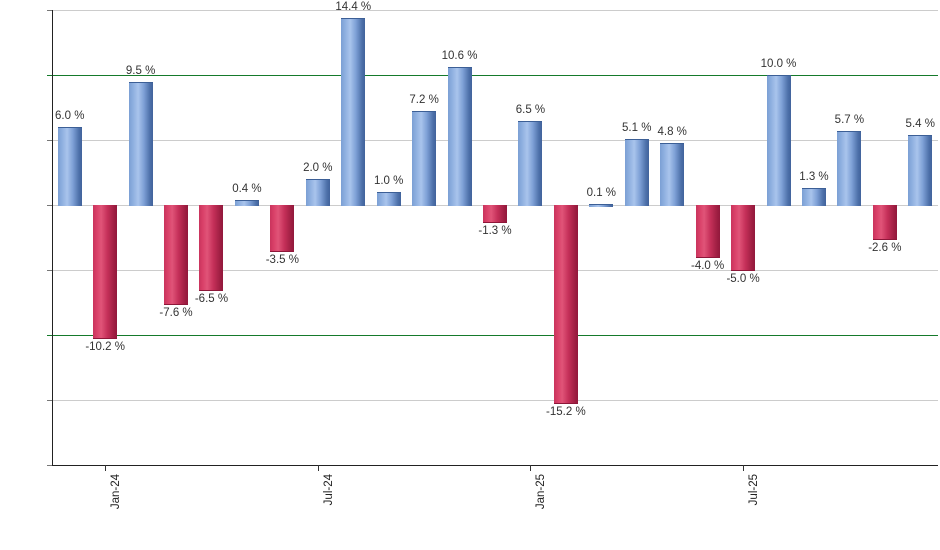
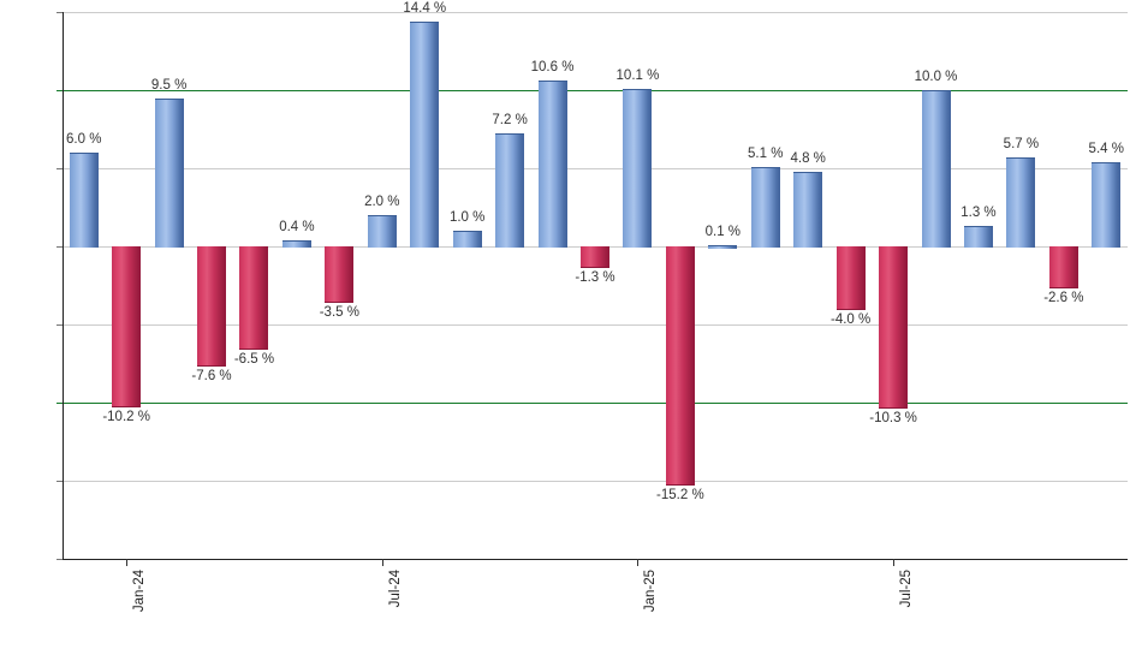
Jan-25: 6.5 -> 10.1
Jul-25: -5.0 -> -10.3
